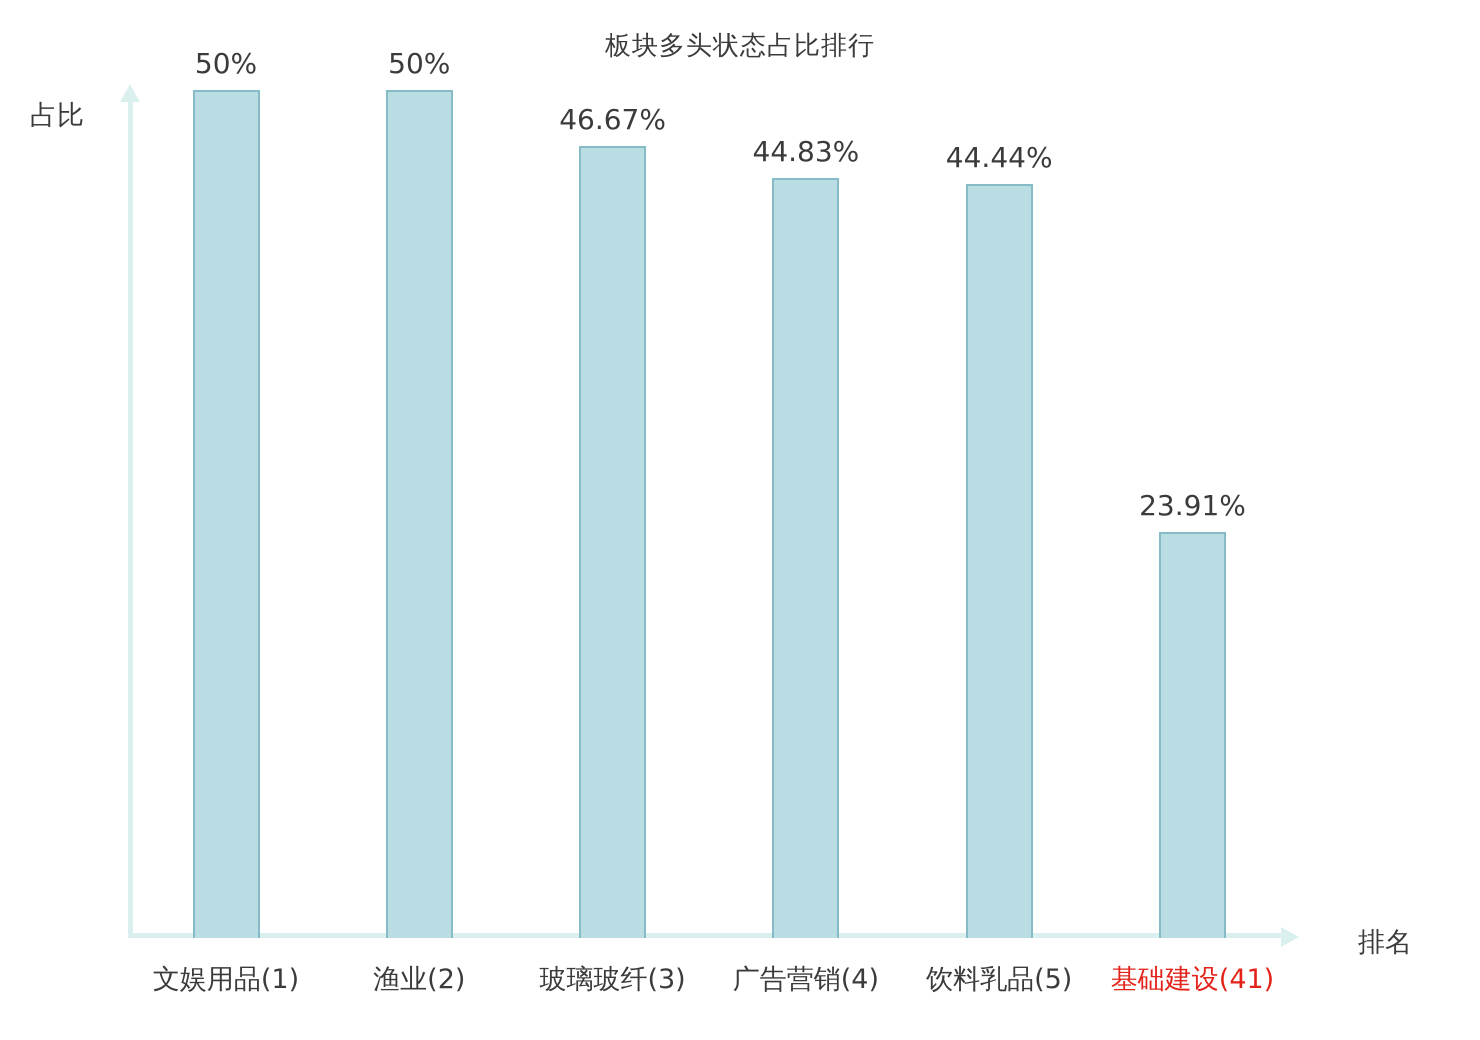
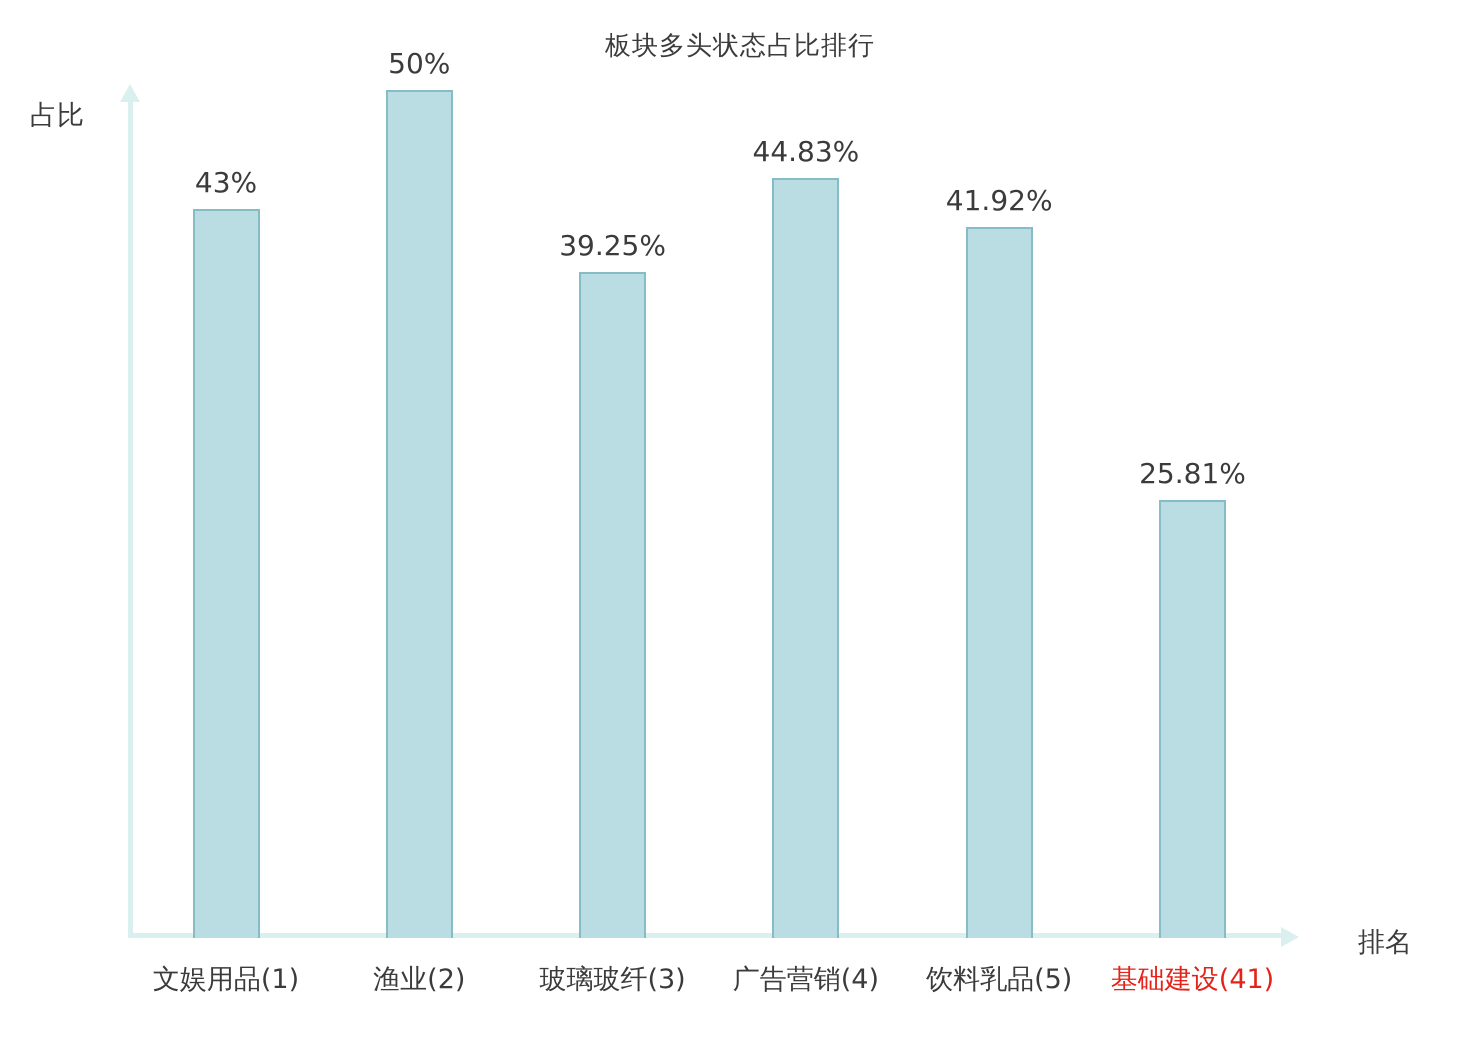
文娱用品(1): 50% -> 43%
玻璃玻纤(3): 46.67% -> 39.25%
饮料乳品(5): 44.44% -> 41.92%
基础建设(41): 23.91% -> 25.81%
